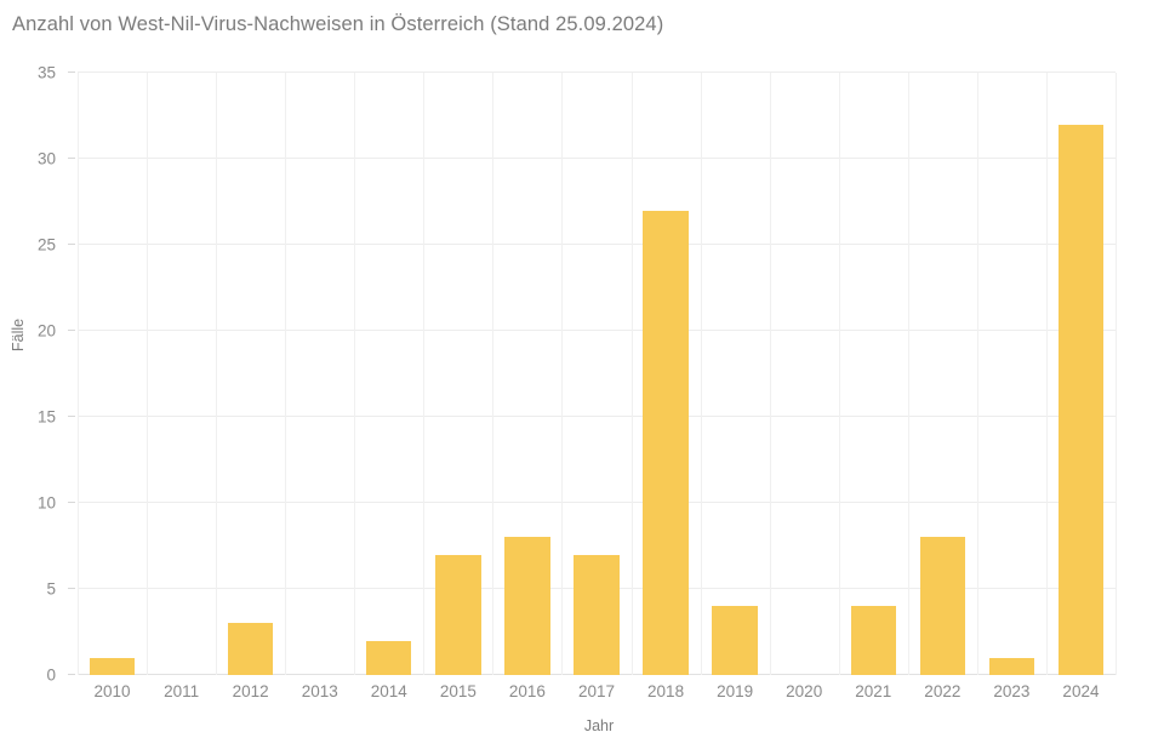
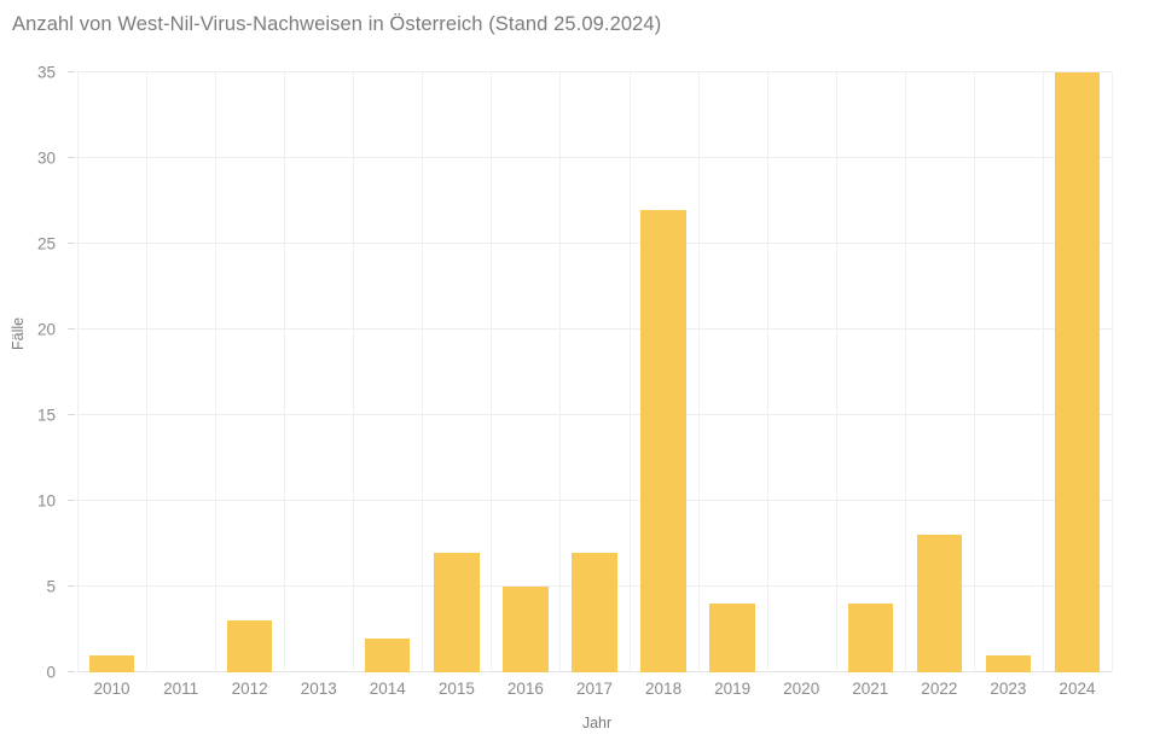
2016: 8 -> 5
2024: 32 -> 35
